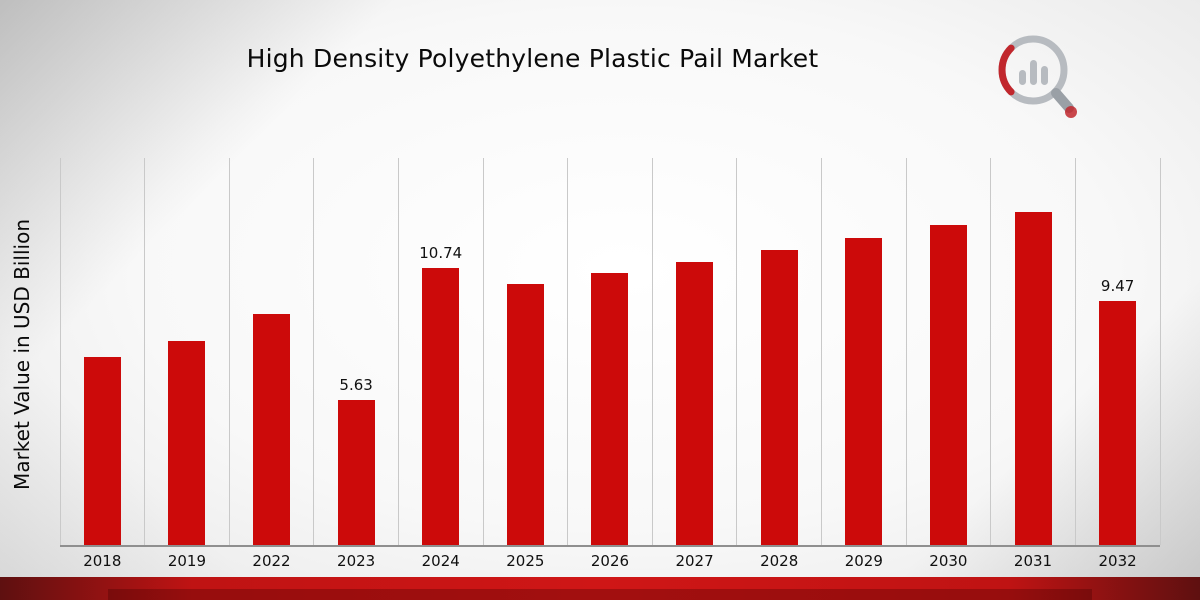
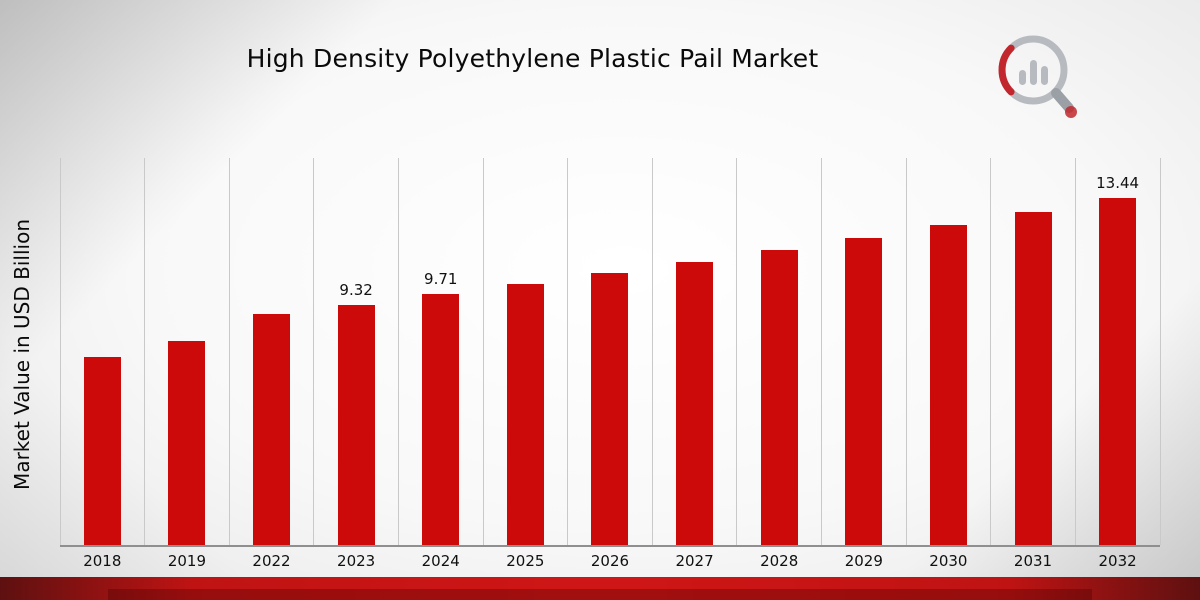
2023: 5.63 -> 9.32
2024: 10.74 -> 9.71
2032: 9.47 -> 13.44
